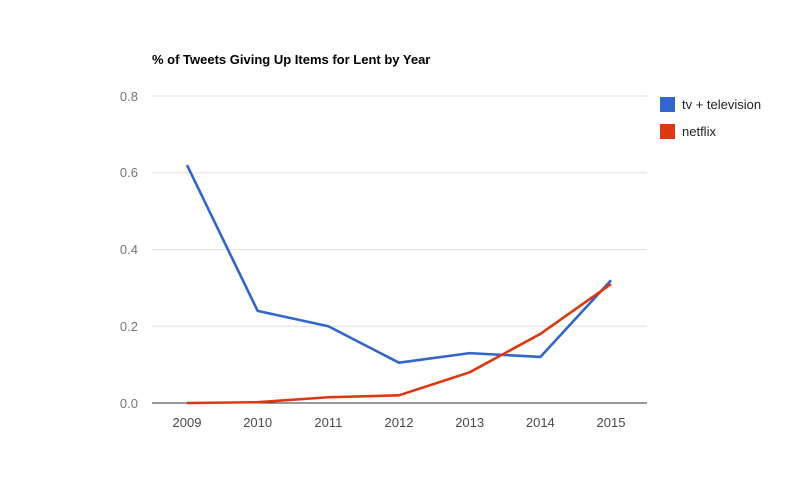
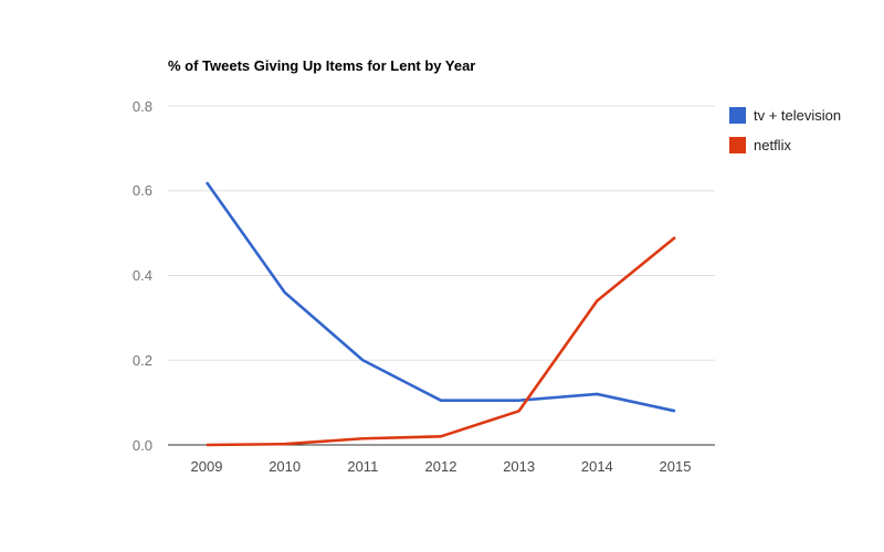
tv + television/2010: 0.24 -> 0.36
tv + television/2013: 0.13 -> 0.10
netflix/2014: 0.18 -> 0.34
tv + television/2015: 0.32 -> 0.08
netflix/2015: 0.31 -> 0.49
